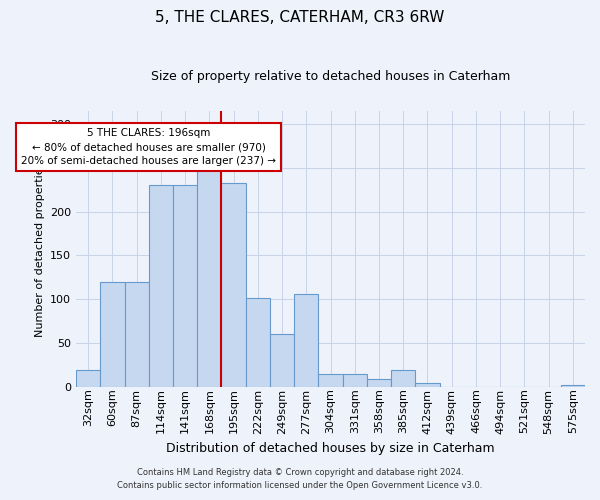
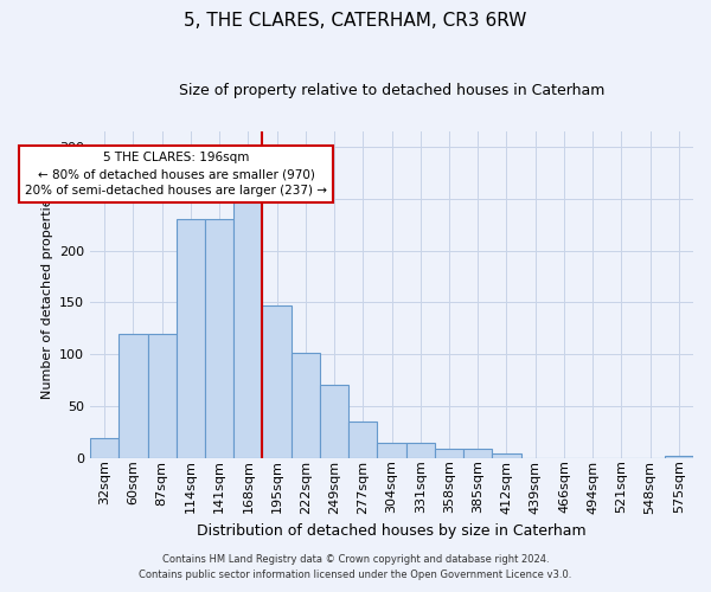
195sqm: 232 -> 147
249sqm: 60 -> 71
277sqm: 106 -> 36
385sqm: 20 -> 9
